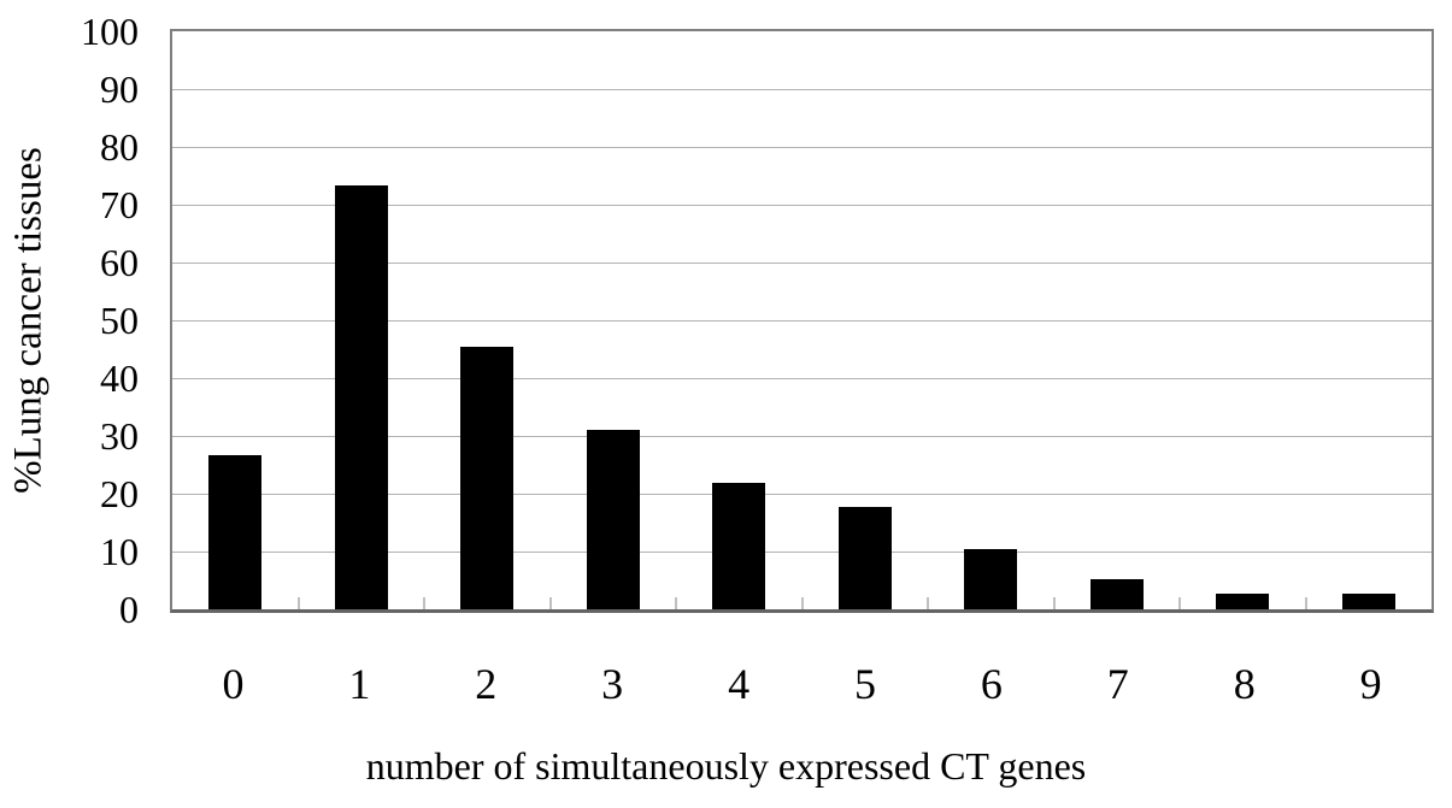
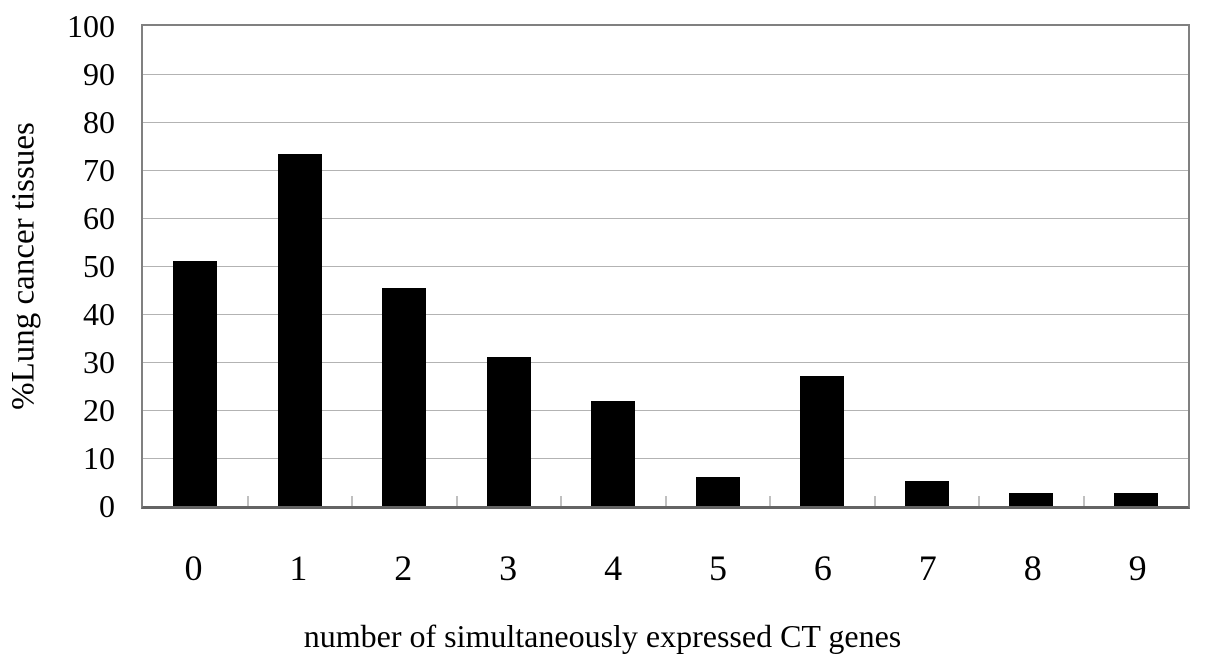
0: 27 -> 51
5: 18 -> 6
6: 10 -> 27
